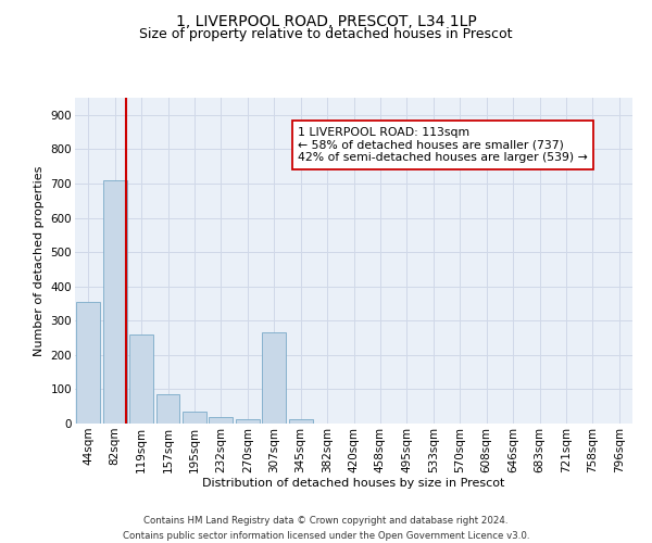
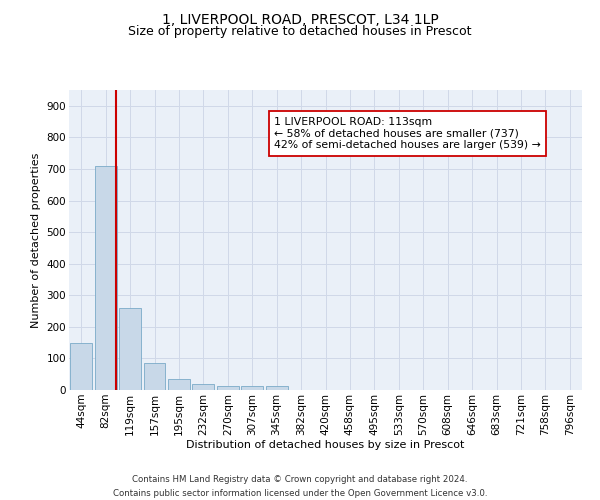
44sqm: 355 -> 148
307sqm: 265 -> 12
